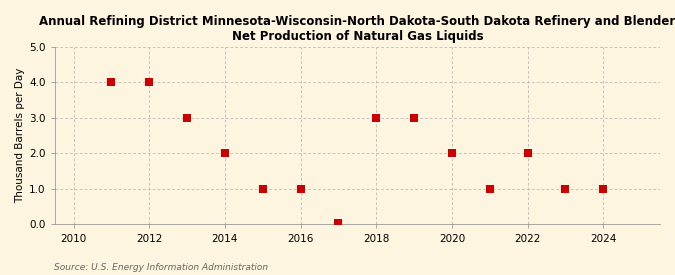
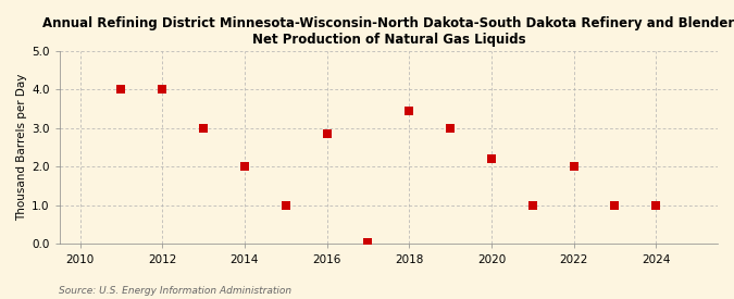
2016: 1.00 -> 2.85
2018: 3.00 -> 3.45
2020: 2.00 -> 2.20
